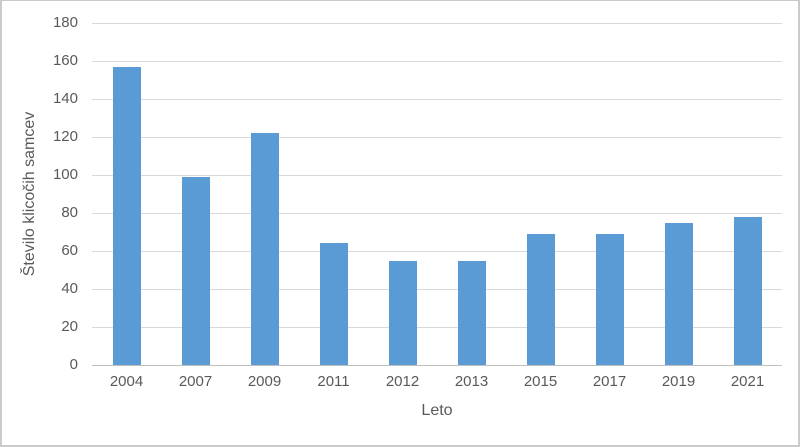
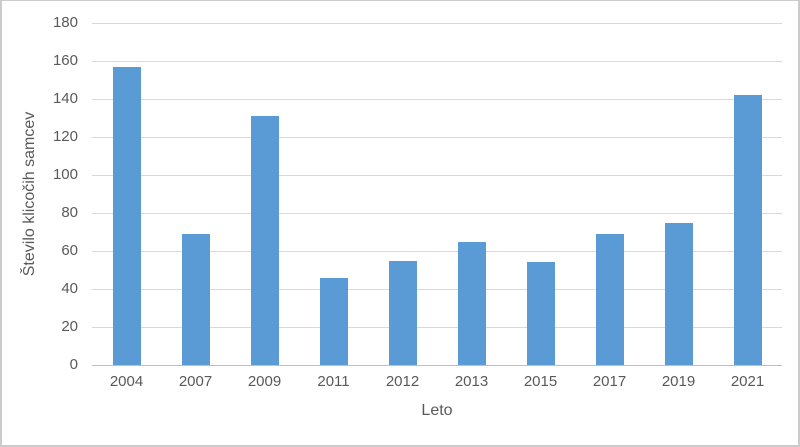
2007: 99 -> 69
2009: 122 -> 131
2011: 64 -> 46
2013: 55 -> 65
2015: 69 -> 54
2021: 78 -> 142
